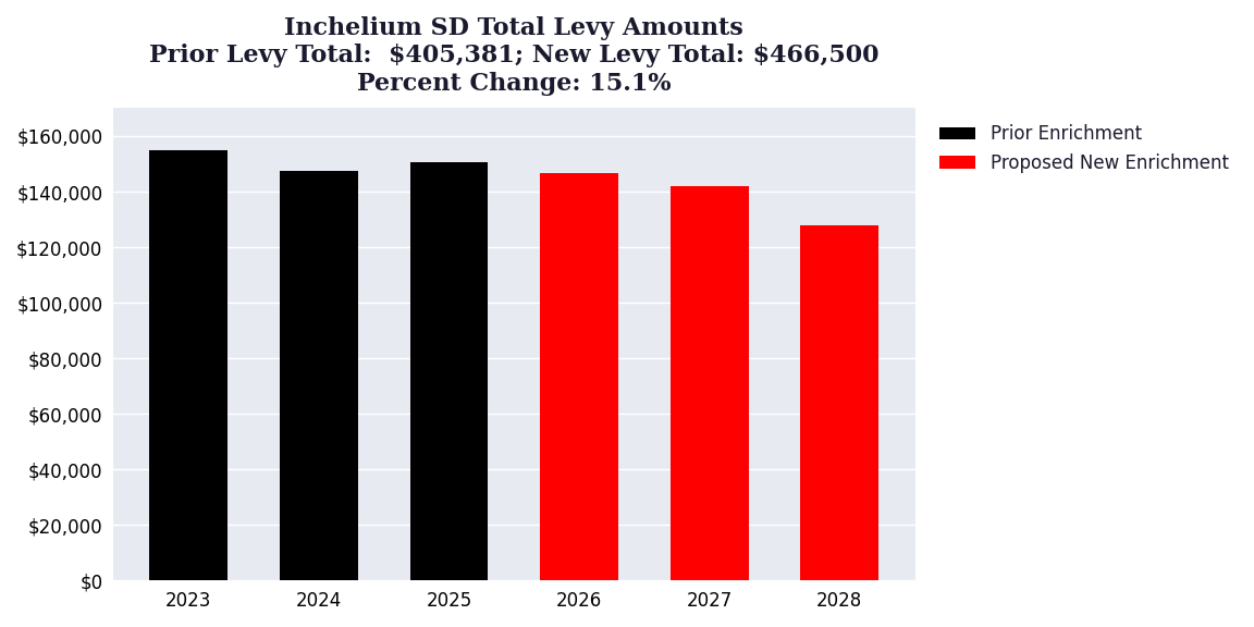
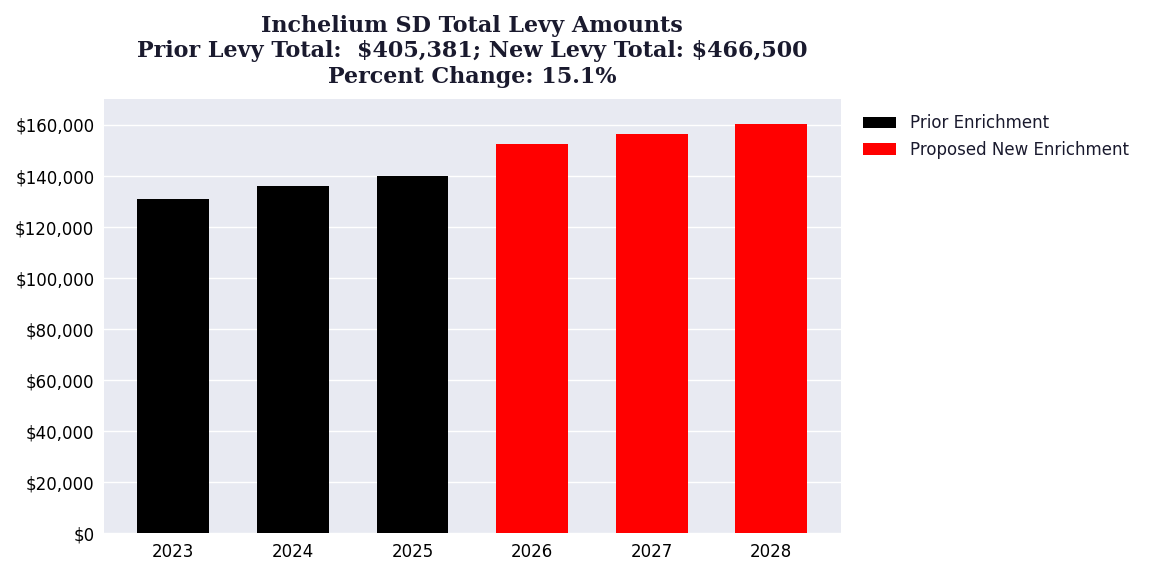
2023: $155,000 -> $131,100
2024: $147,500 -> $136,100
2025: $150,500 -> $140,100
2026: $146,500 -> $152,500
2027: $142,000 -> $156,500
2028: $128,000 -> $160,500
